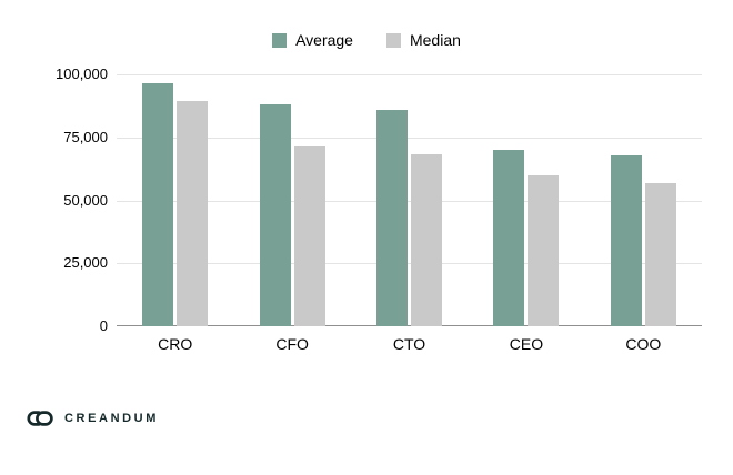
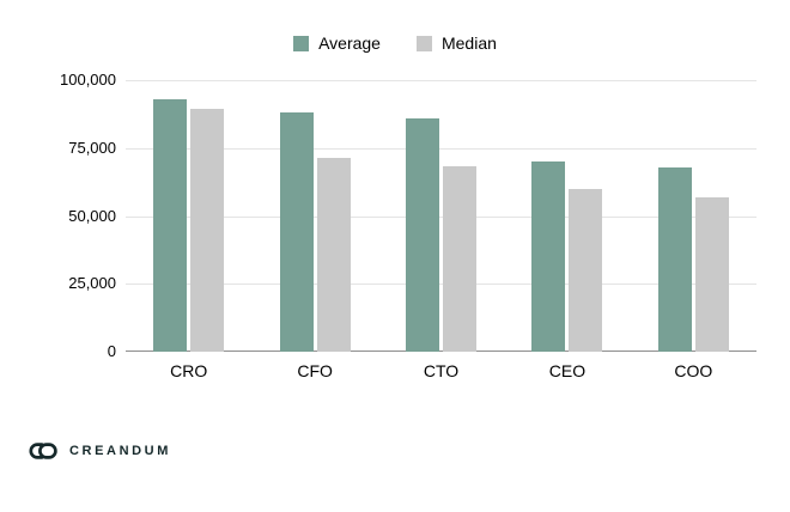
Average/CRO: 96000 -> 93000
